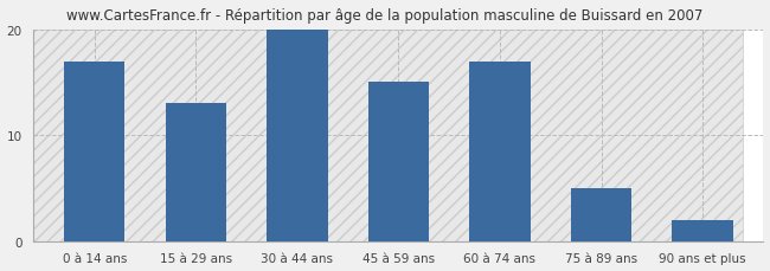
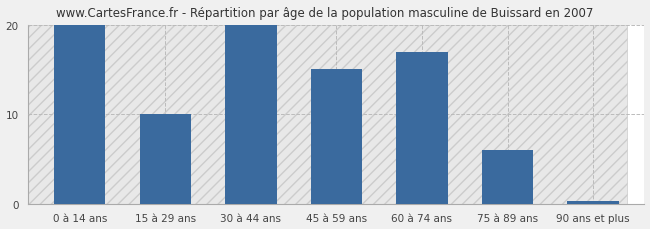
0 à 14 ans: 17.0 -> 20.0
15 à 29 ans: 13.0 -> 10.0
75 à 89 ans: 5.0 -> 6.0
90 ans et plus: 2.0 -> 0.3
